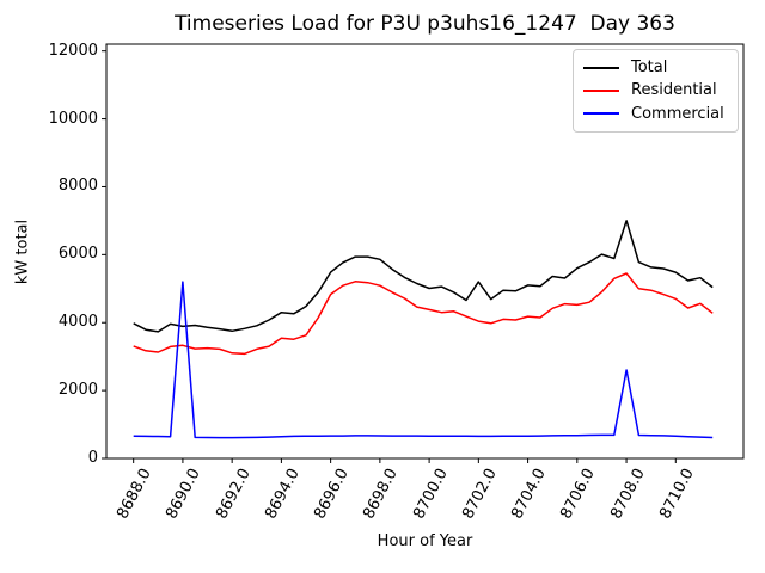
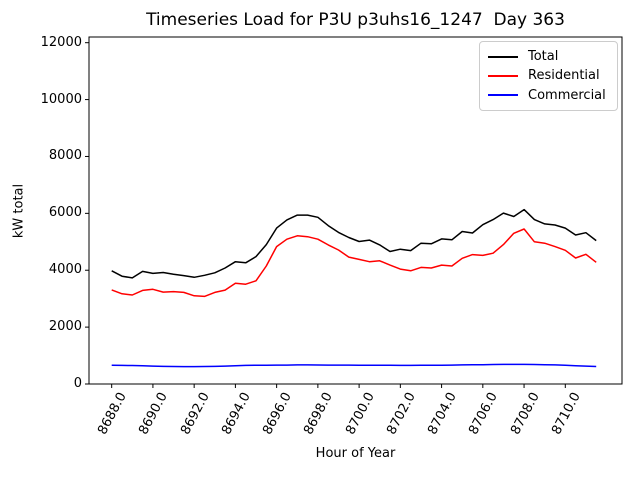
Commercial/8690.0: 5200 -> 600
Total/8702.0: 5200 -> 4700
Total/8708.0: 7000 -> 6100
Commercial/8708.0: 2600 -> 700
